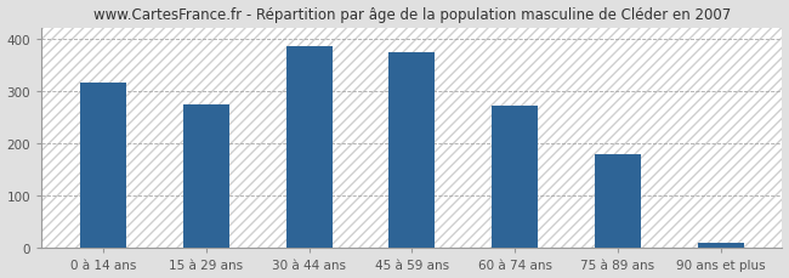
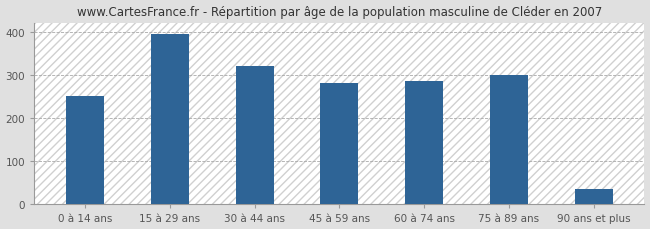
0 à 14 ans: 315 -> 250
15 à 29 ans: 275 -> 395
30 à 44 ans: 385 -> 320
45 à 59 ans: 373 -> 280
60 à 74 ans: 272 -> 285
75 à 89 ans: 178 -> 300
90 ans et plus: 10 -> 35
